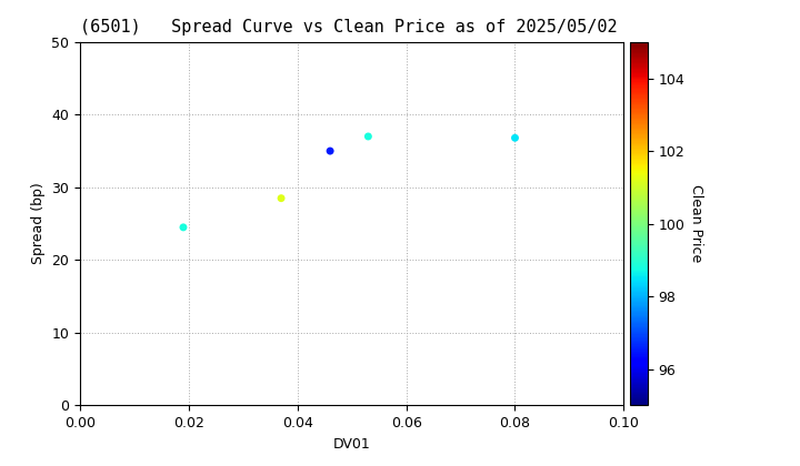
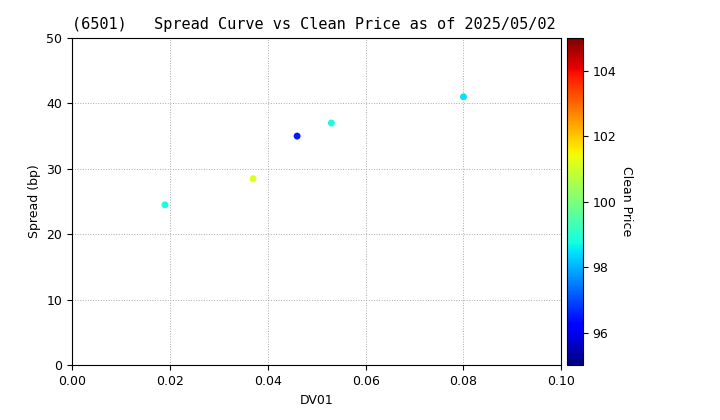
0.08: 36.8 -> 41.0
